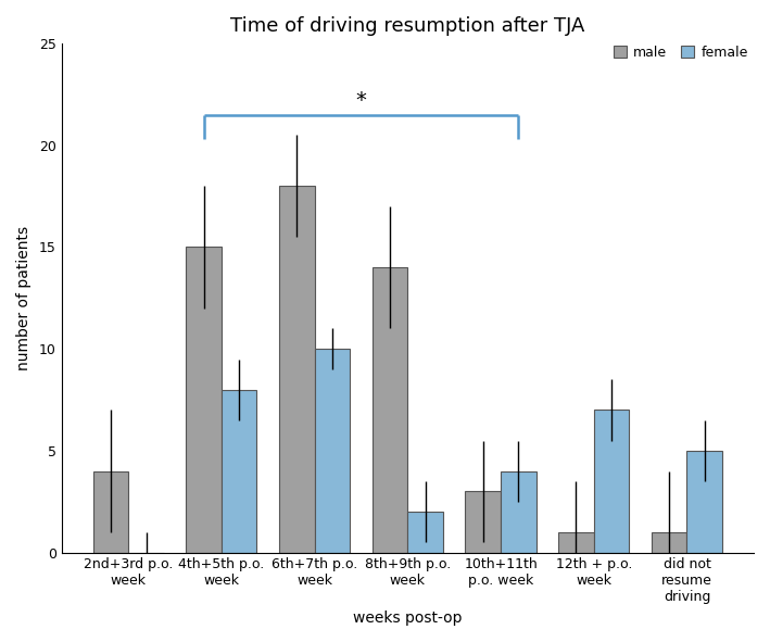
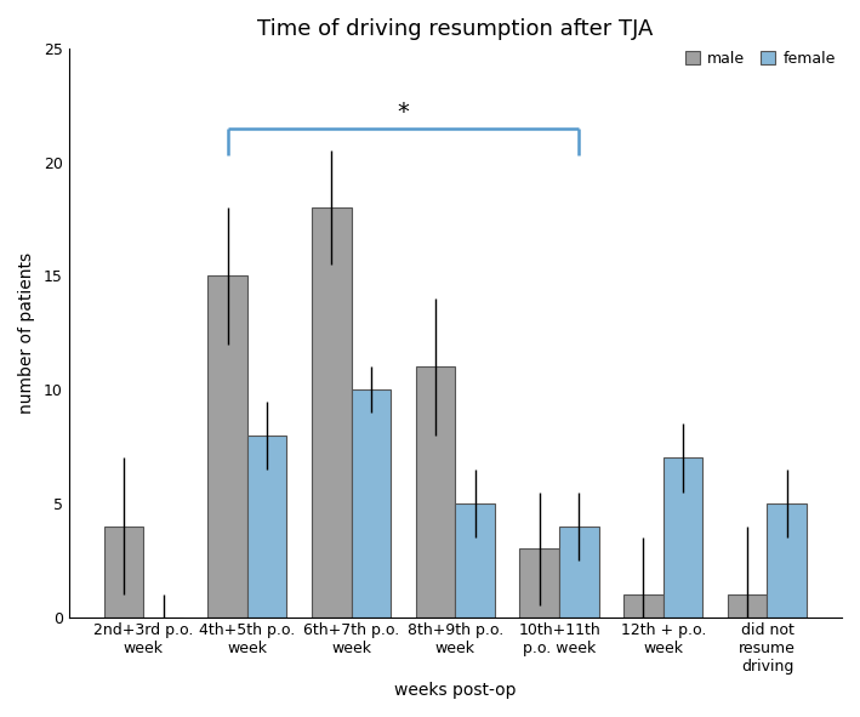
male/8th+9th p.o. week: 14 -> 11
female/8th+9th p.o. week: 2 -> 5
